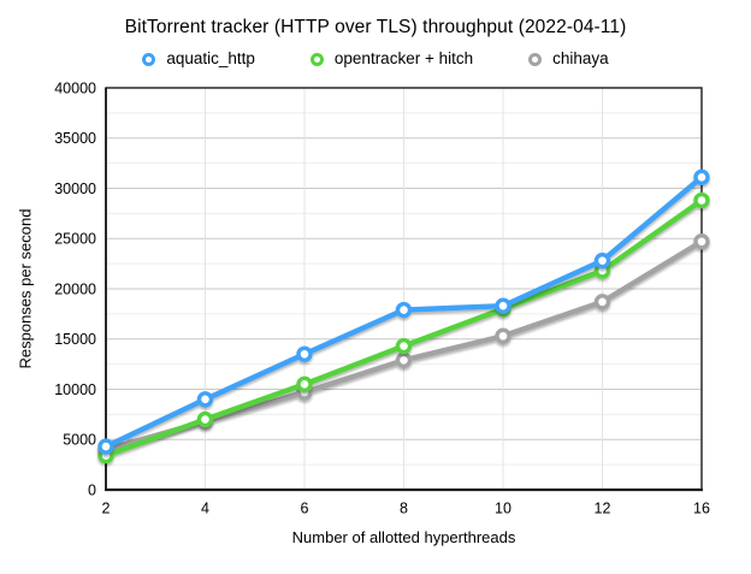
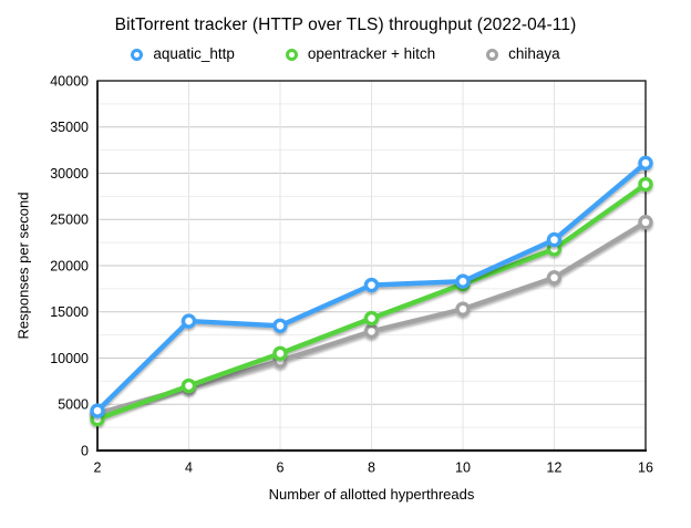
aquatic_http/4: 9000 -> 14000
